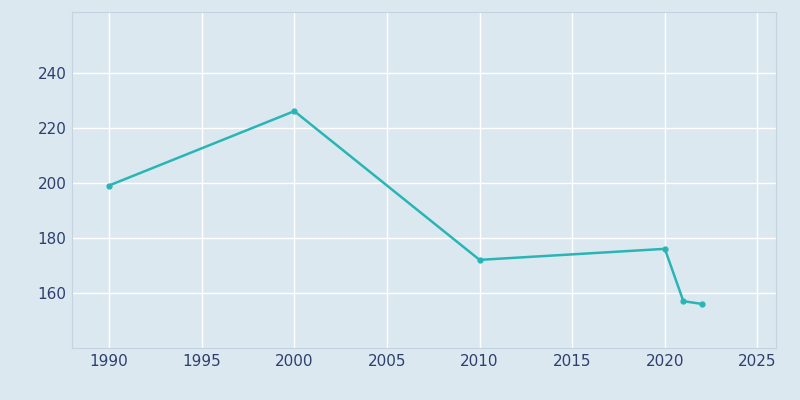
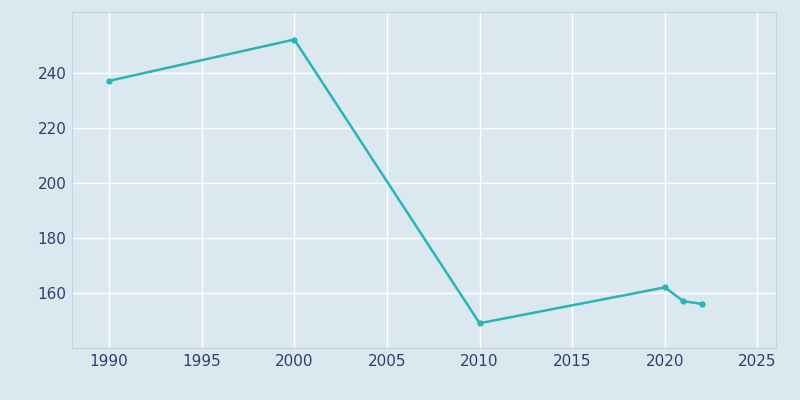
1990: 199 -> 237
2000: 226 -> 252
2010: 172 -> 149
2020: 176 -> 162
